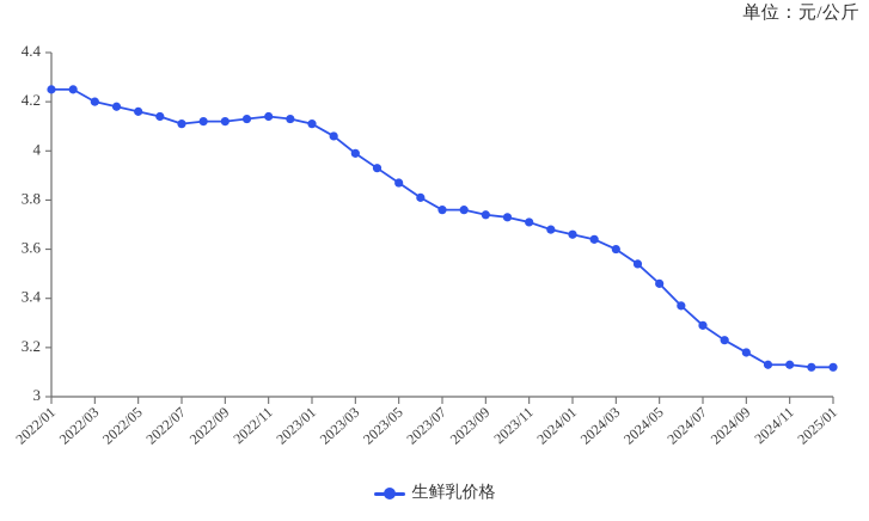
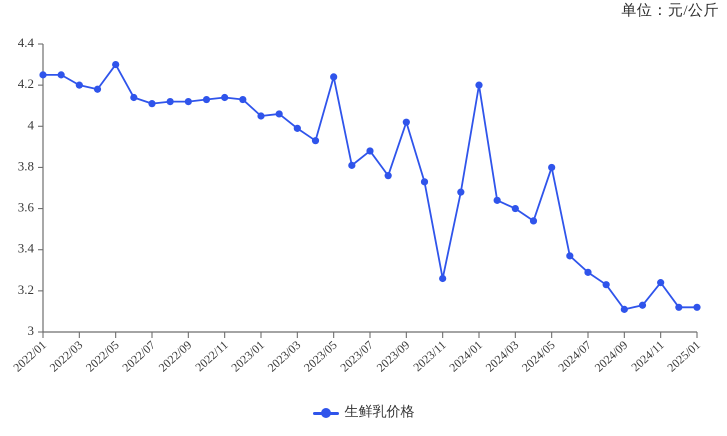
2022/05: 4.16 -> 4.30
2023/01: 4.11 -> 4.05
2023/05: 3.87 -> 4.24
2023/07: 3.76 -> 3.88
2023/09: 3.74 -> 4.02
2023/11: 3.71 -> 3.26
2024/01: 3.66 -> 4.20
2024/05: 3.46 -> 3.80
2024/09: 3.18 -> 3.11
2024/11: 3.13 -> 3.24
